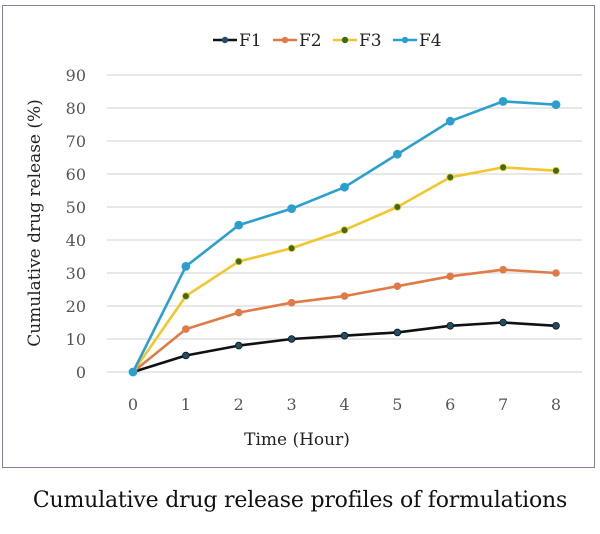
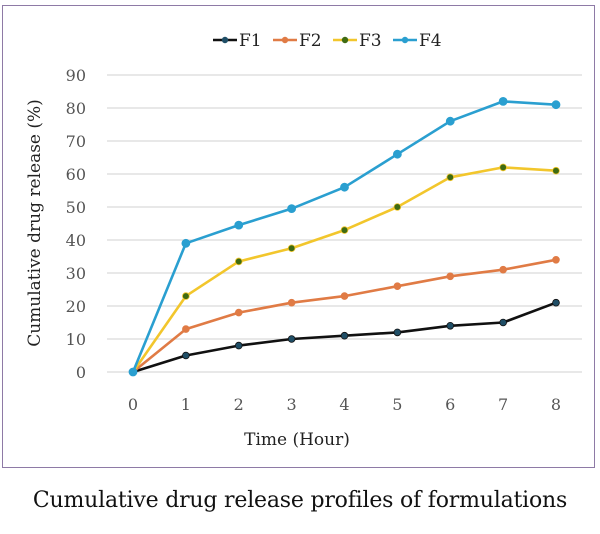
F4/1: 32 -> 39
F1/8: 14 -> 21
F2/8: 30 -> 34
